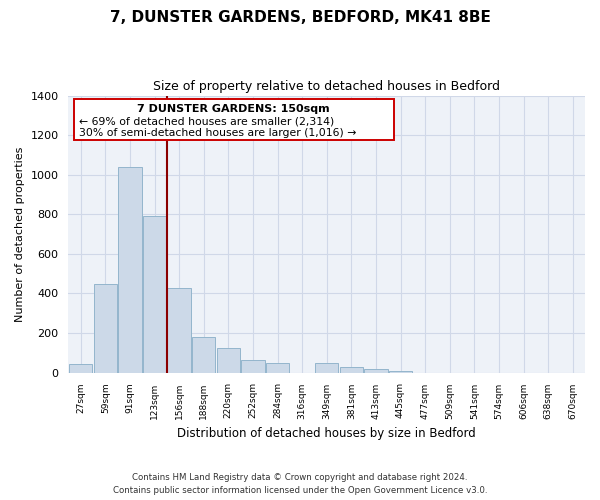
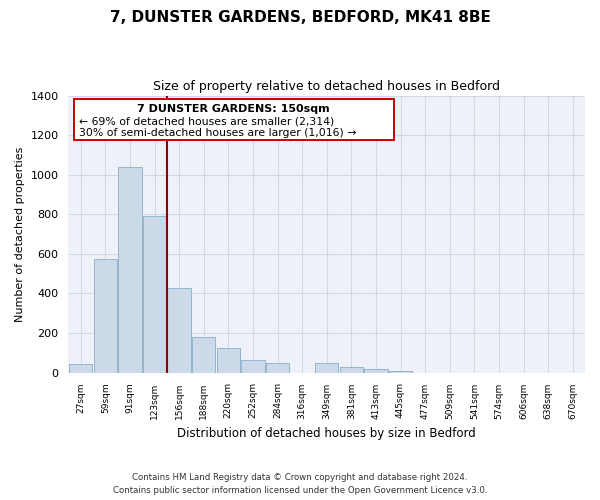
59sqm: 450 -> 580
